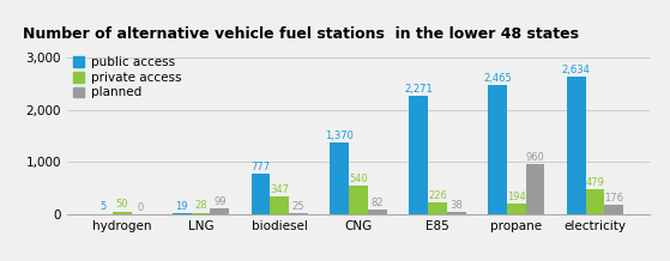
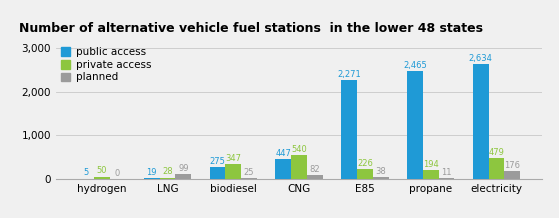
public access/biodiesel: 777 -> 275
public access/CNG: 1,370 -> 447
planned/propane: 960 -> 11
